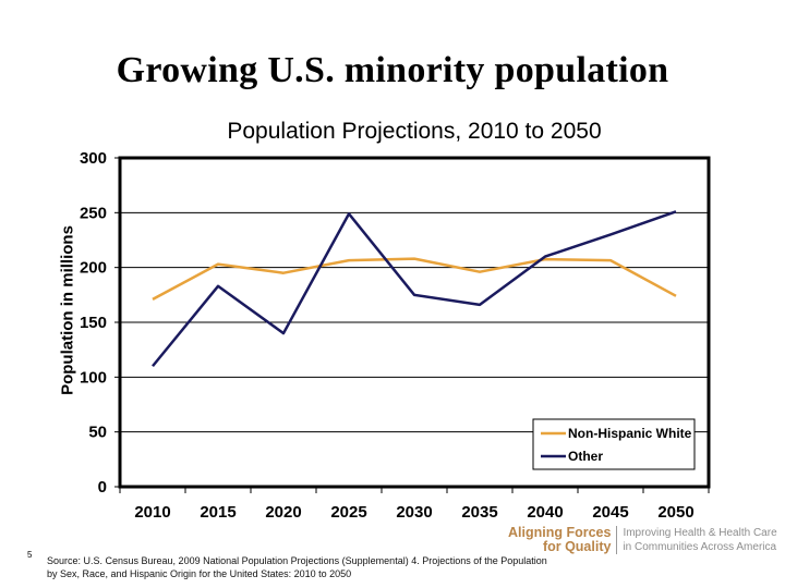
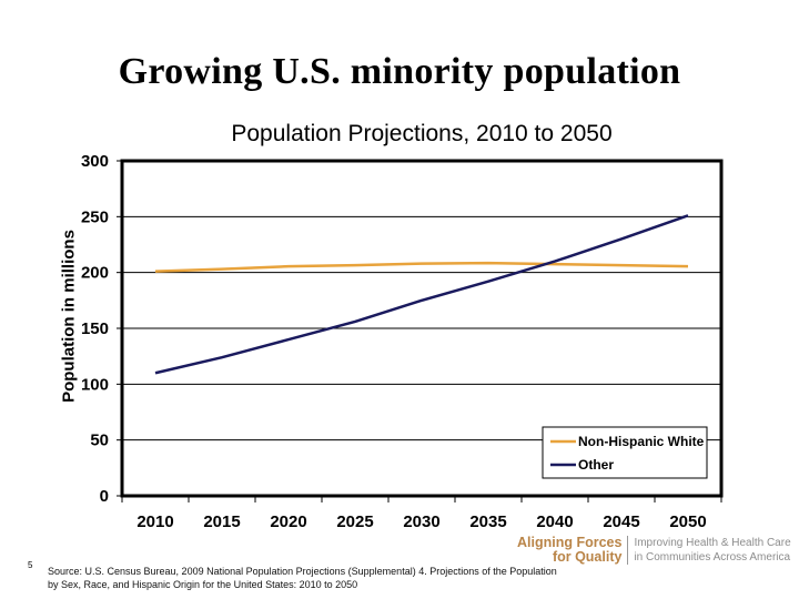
Non-Hispanic White/2010: 171 -> 201
Other/2015: 183 -> 124
Non-Hispanic White/2020: 195 -> 206
Other/2025: 249 -> 156
Non-Hispanic White/2035: 196 -> 208
Other/2035: 166 -> 192
Non-Hispanic White/2050: 174 -> 206
